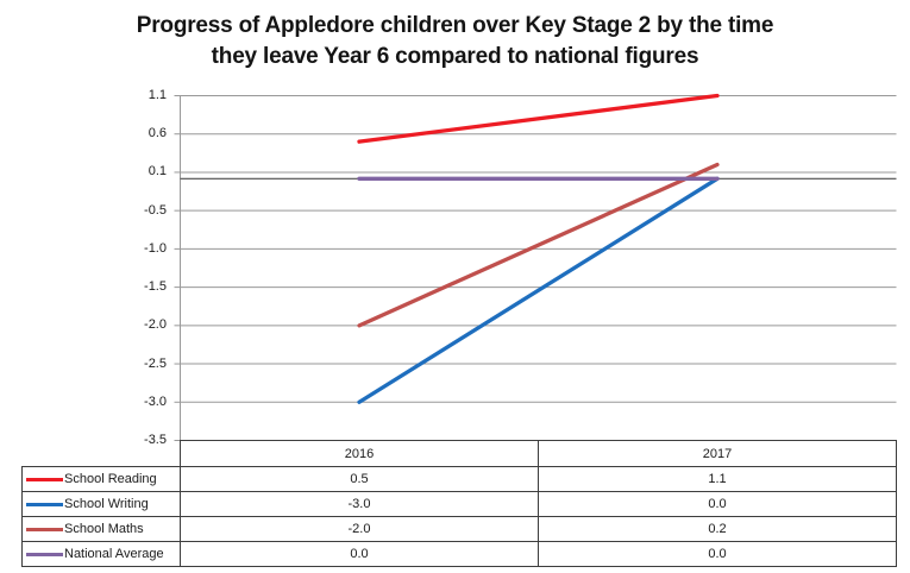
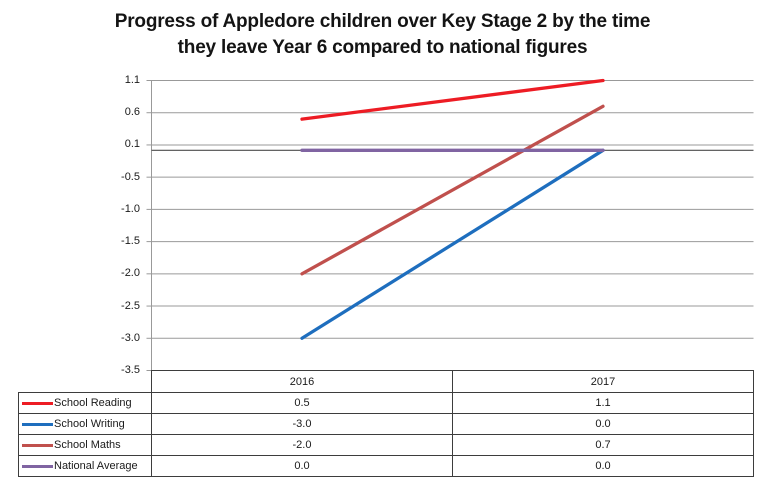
School Maths/2017: 0.2 -> 0.7
